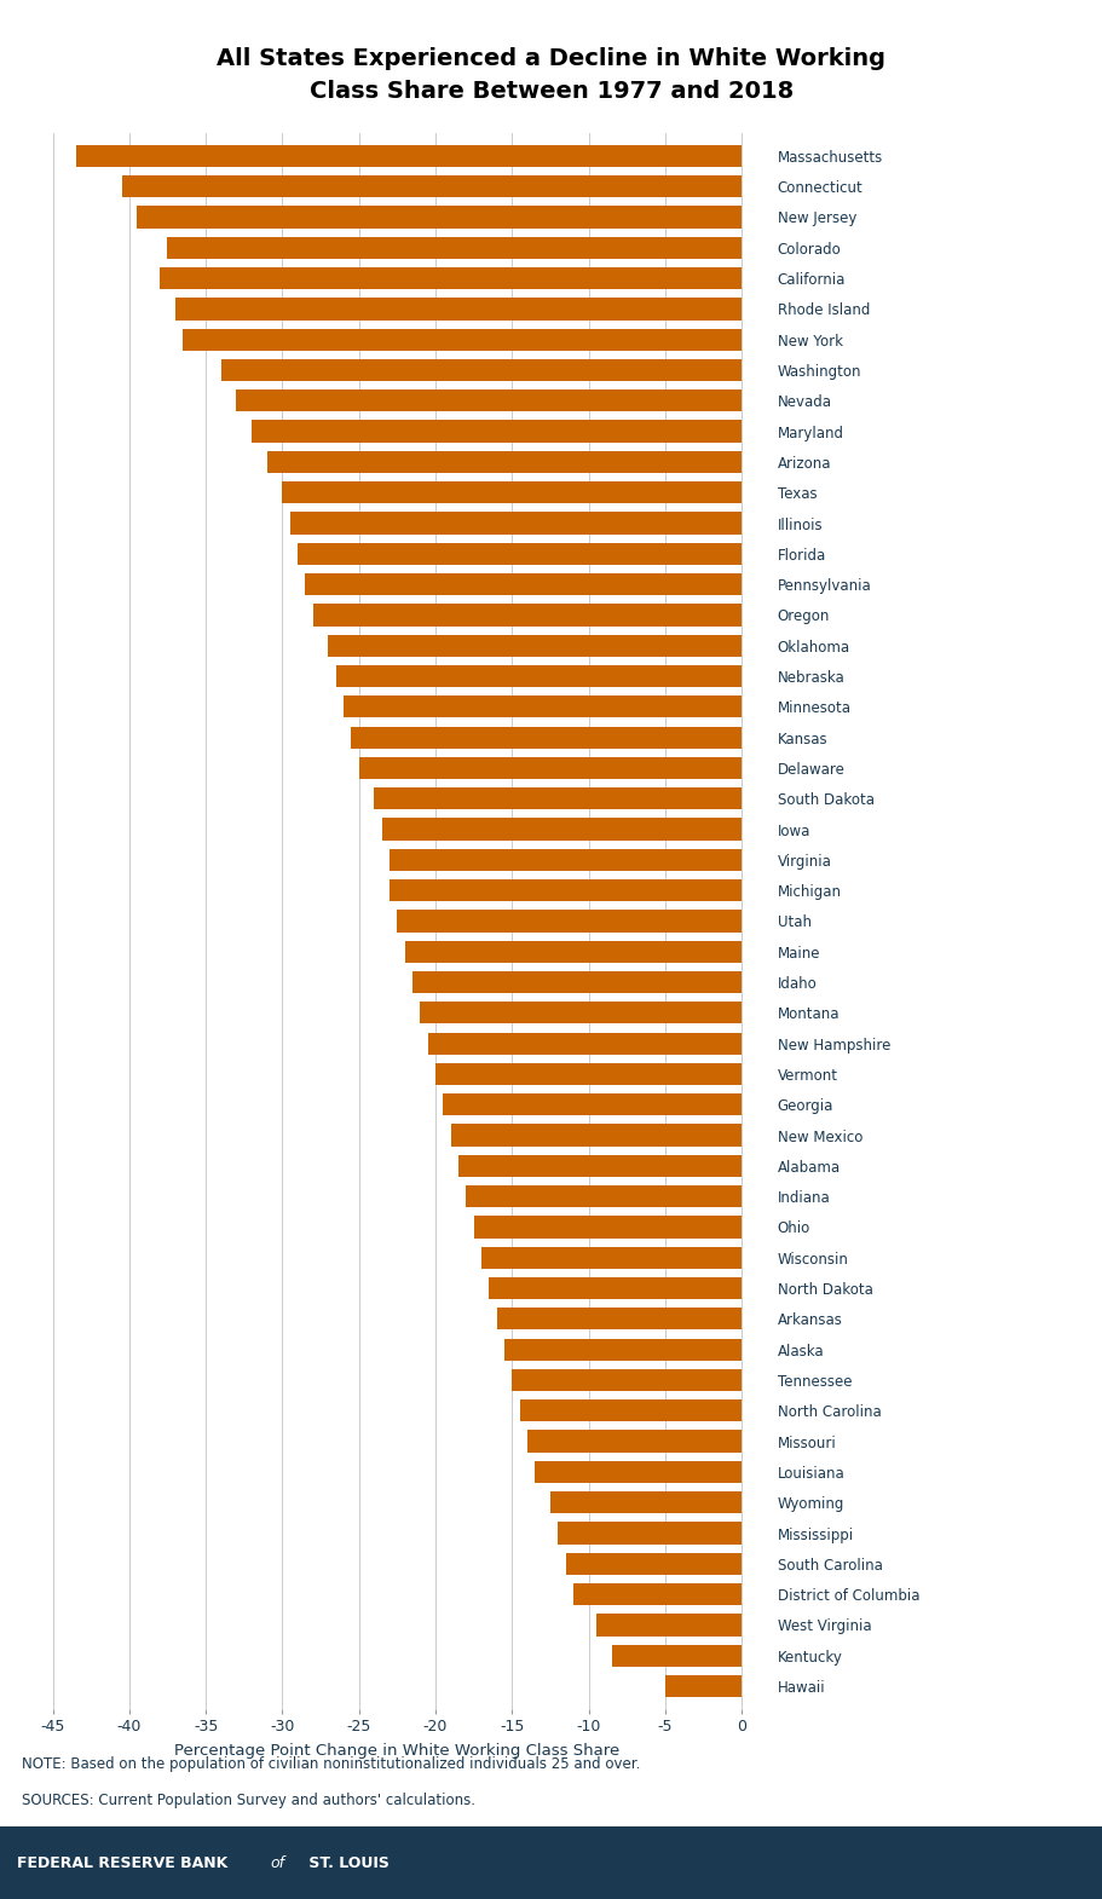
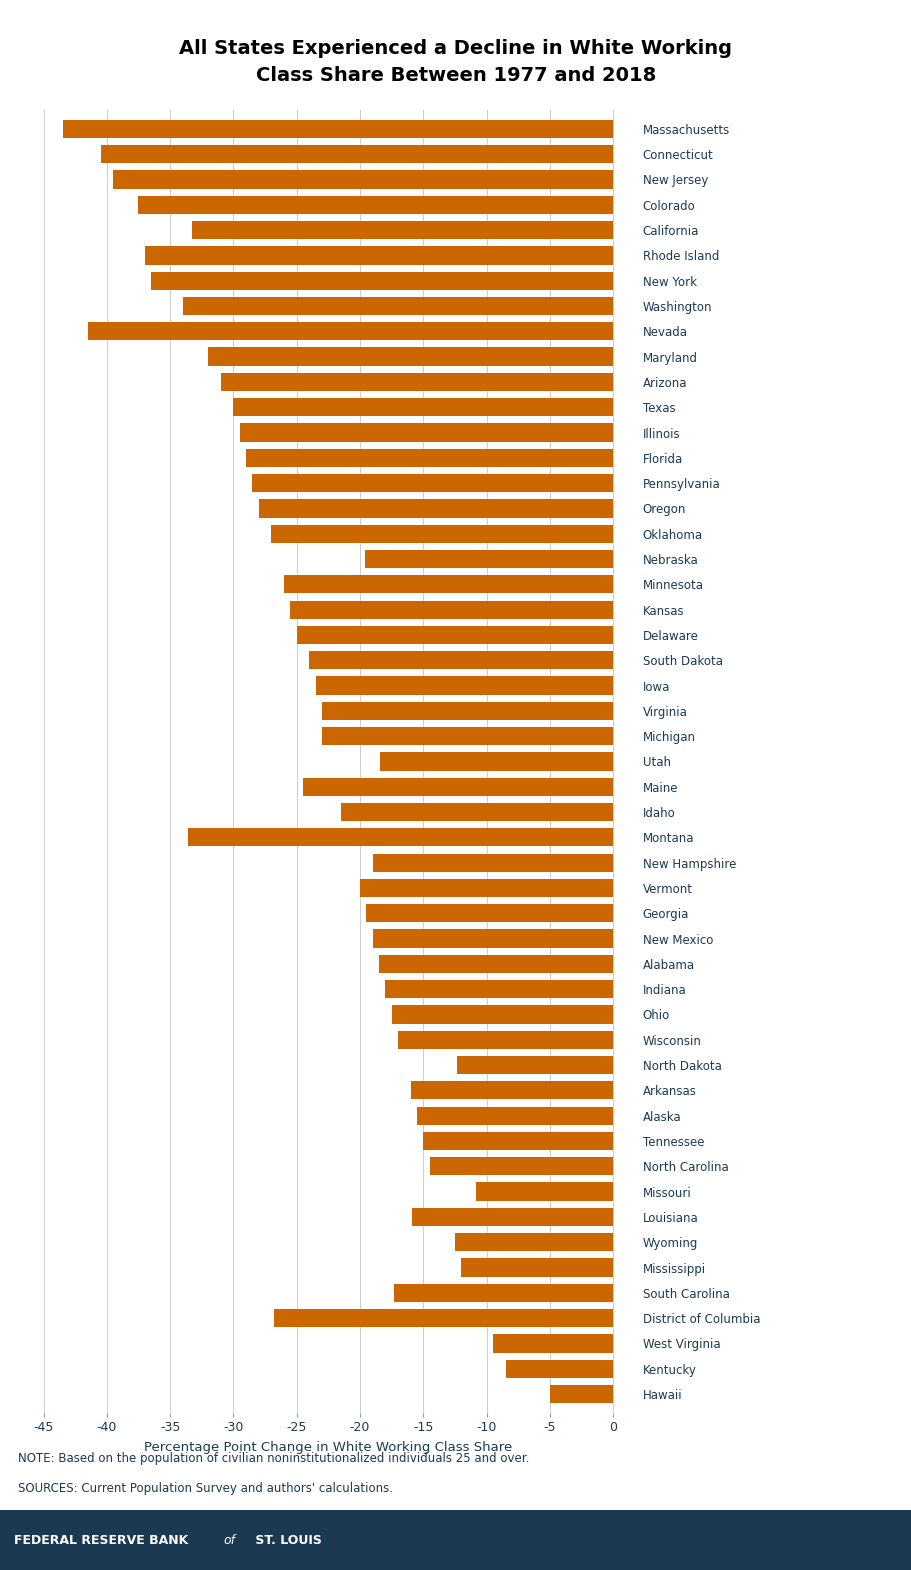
California: -38.0 -> -33.3
Nevada: -33.0 -> -41.5
Nebraska: -26.5 -> -19.6
Utah: -22.5 -> -18.4
Maine: -22.0 -> -24.5
Montana: -21.0 -> -33.6
New Hampshire: -20.5 -> -19.0
North Dakota: -16.5 -> -12.3
Missouri: -14.0 -> -10.8
Louisiana: -13.5 -> -15.9
South Carolina: -11.5 -> -17.3
District of Columbia: -11.0 -> -26.8
